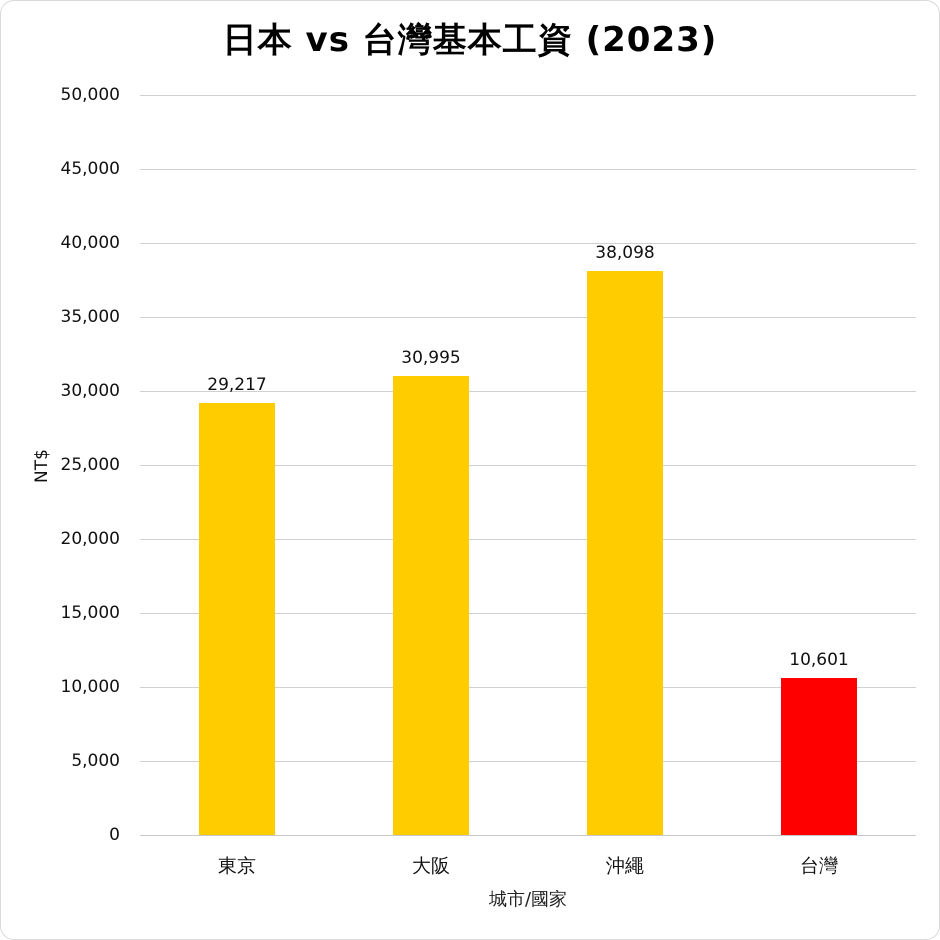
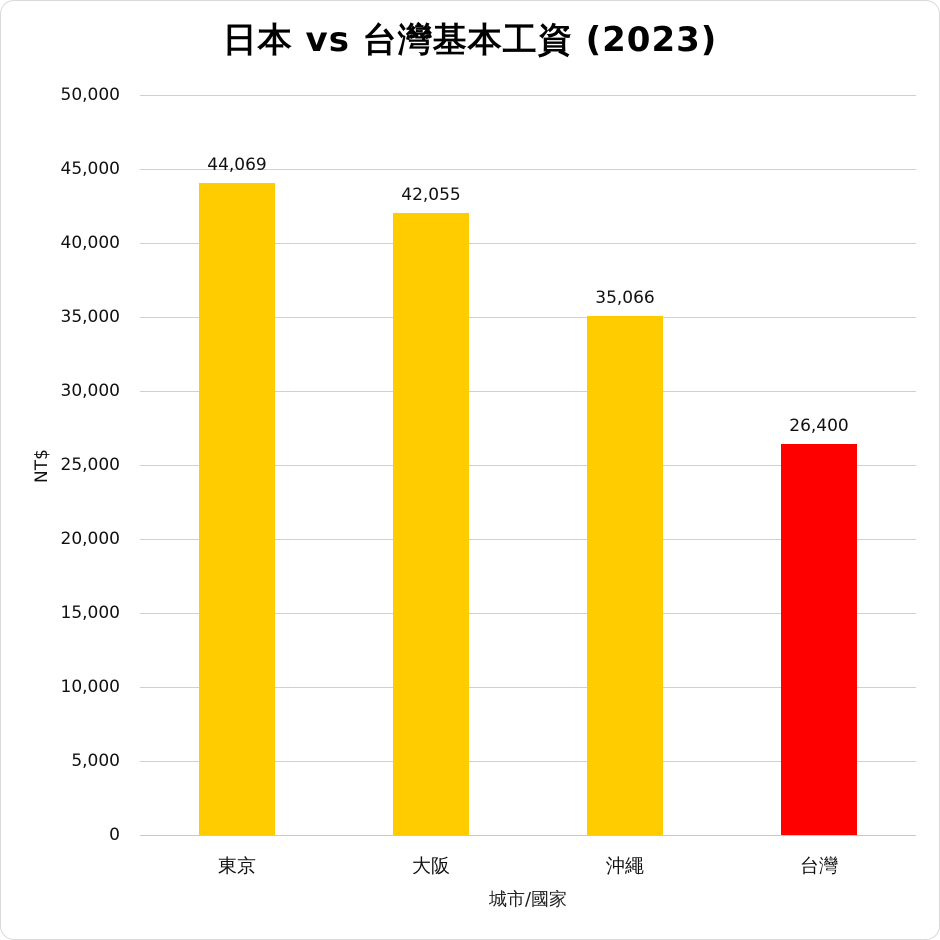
東京: 29,217 -> 44,069
大阪: 30,995 -> 42,055
沖繩: 38,098 -> 35,066
台灣: 10,601 -> 26,400
